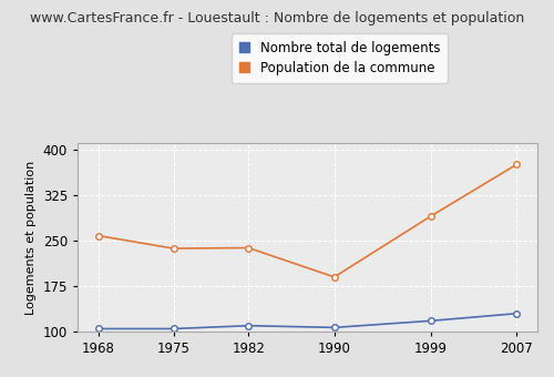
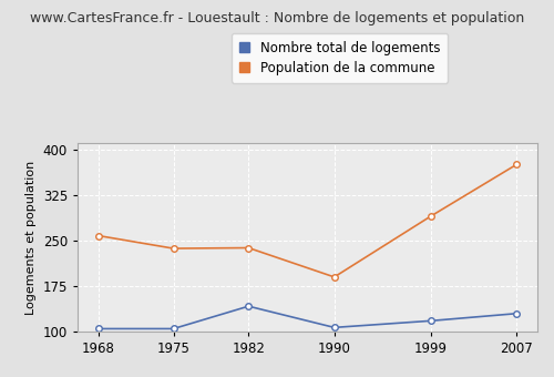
Nombre total de logements/1982: 110 -> 142
